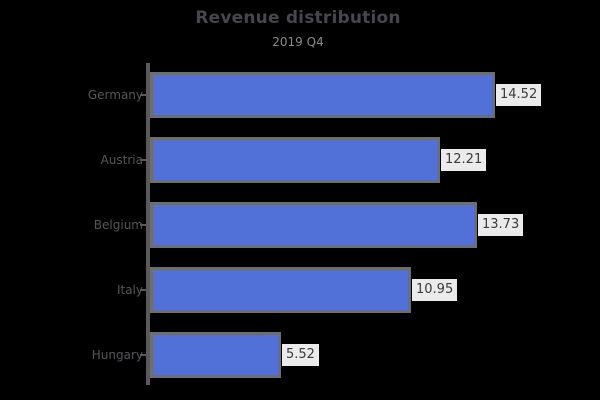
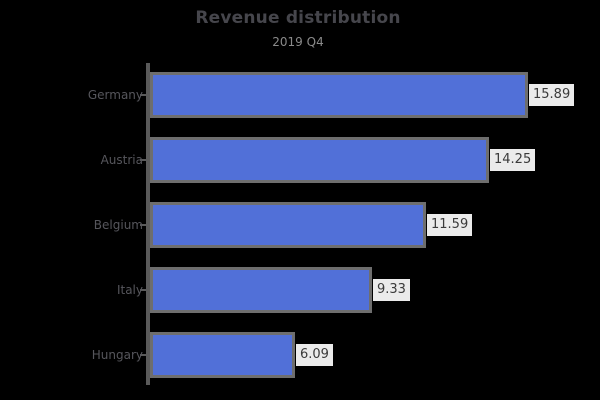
Germany: 14.52 -> 15.89
Austria: 12.21 -> 14.25
Belgium: 13.73 -> 11.59
Italy: 10.95 -> 9.33
Hungary: 5.52 -> 6.09
